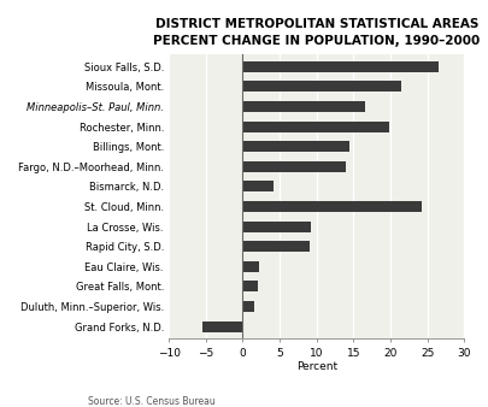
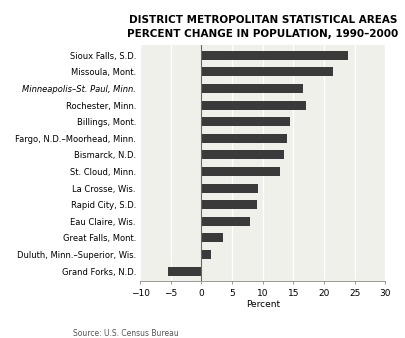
Sioux Falls, S.D.: 26.6 -> 24.0
Rochester, Minn.: 19.8 -> 17.0
Bismarck, N.D.: 4.2 -> 13.5
St. Cloud, Minn.: 24.2 -> 12.8
Eau Claire, Wis.: 2.2 -> 8.0
Great Falls, Mont.: 2.0 -> 3.5
